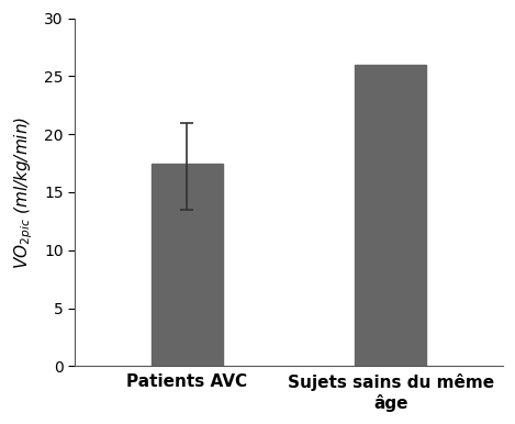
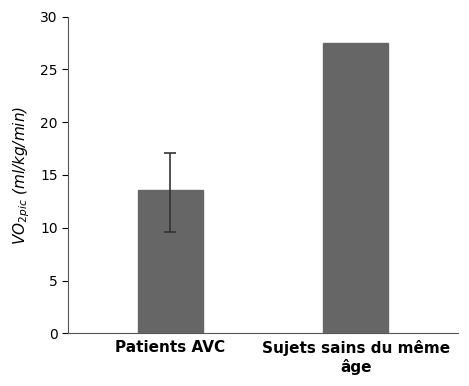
Patients AVC: 17.5 -> 13.6
Sujets sains du même âge: 26.0 -> 27.5
